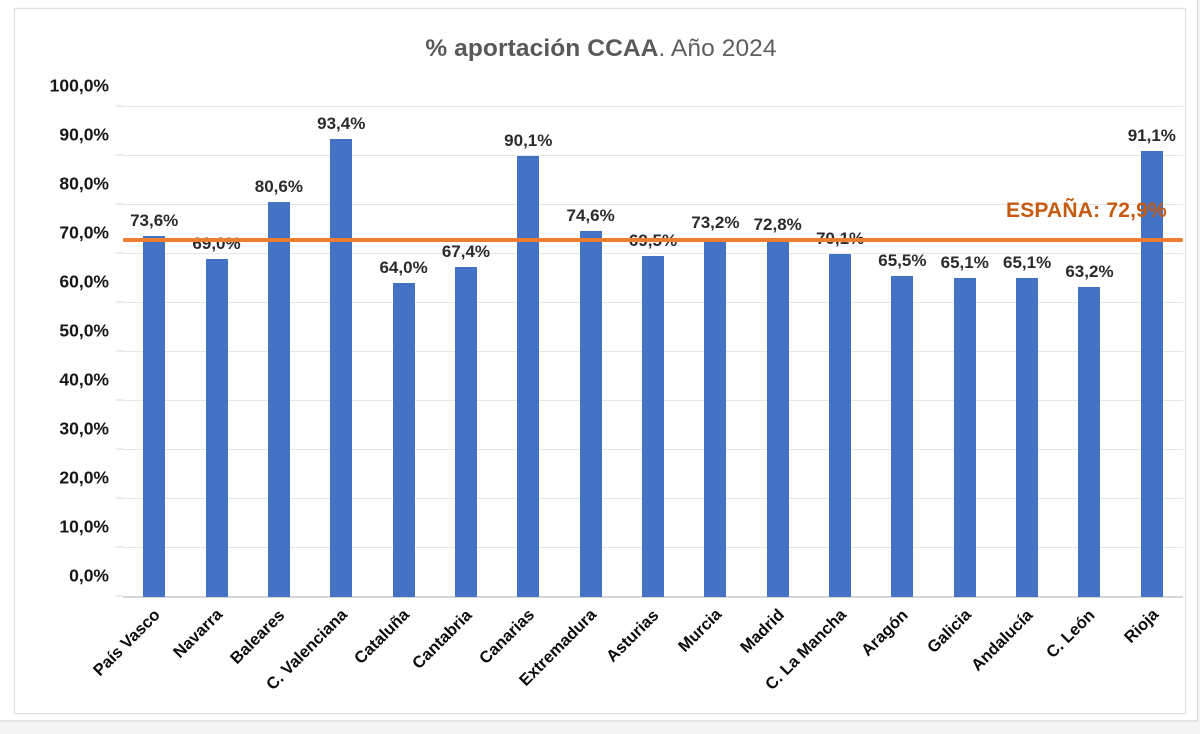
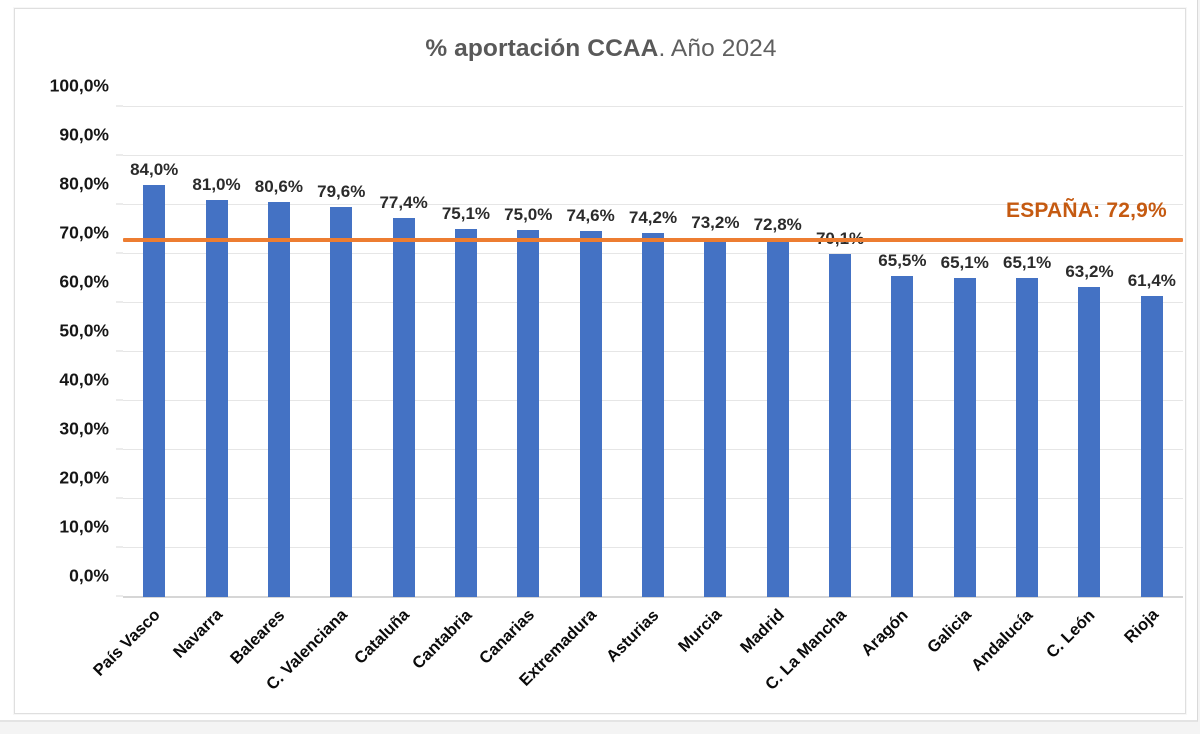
País Vasco: 73,6% -> 84,0%
Navarra: 69,0% -> 81,0%
C. Valenciana: 93,4% -> 79,6%
Cataluña: 64,0% -> 77,4%
Cantabria: 67,4% -> 75,1%
Canarias: 90,1% -> 75,0%
Asturias: 69,5% -> 74,2%
Rioja: 91,1% -> 61,4%
